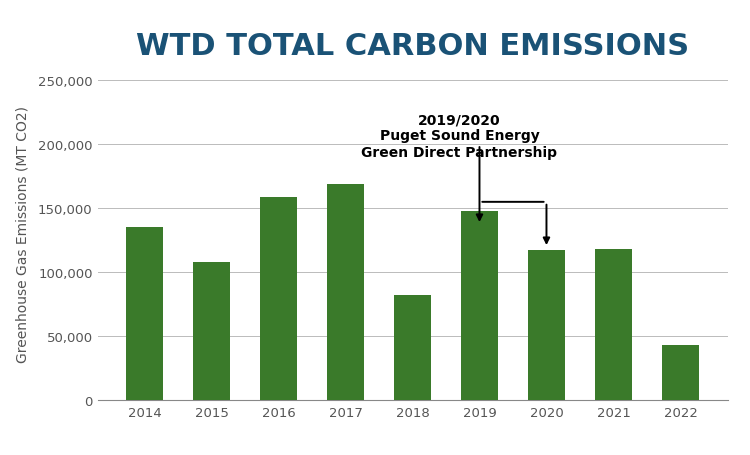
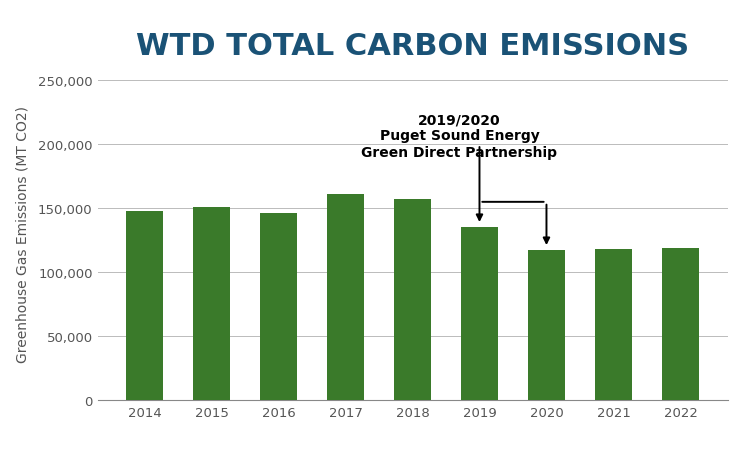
2014: 135,000 -> 148,000
2015: 108,000 -> 151,000
2016: 159,000 -> 146,000
2017: 169,000 -> 161,000
2018: 82,000 -> 157,000
2019: 148,000 -> 135,000
2022: 43,000 -> 119,000
